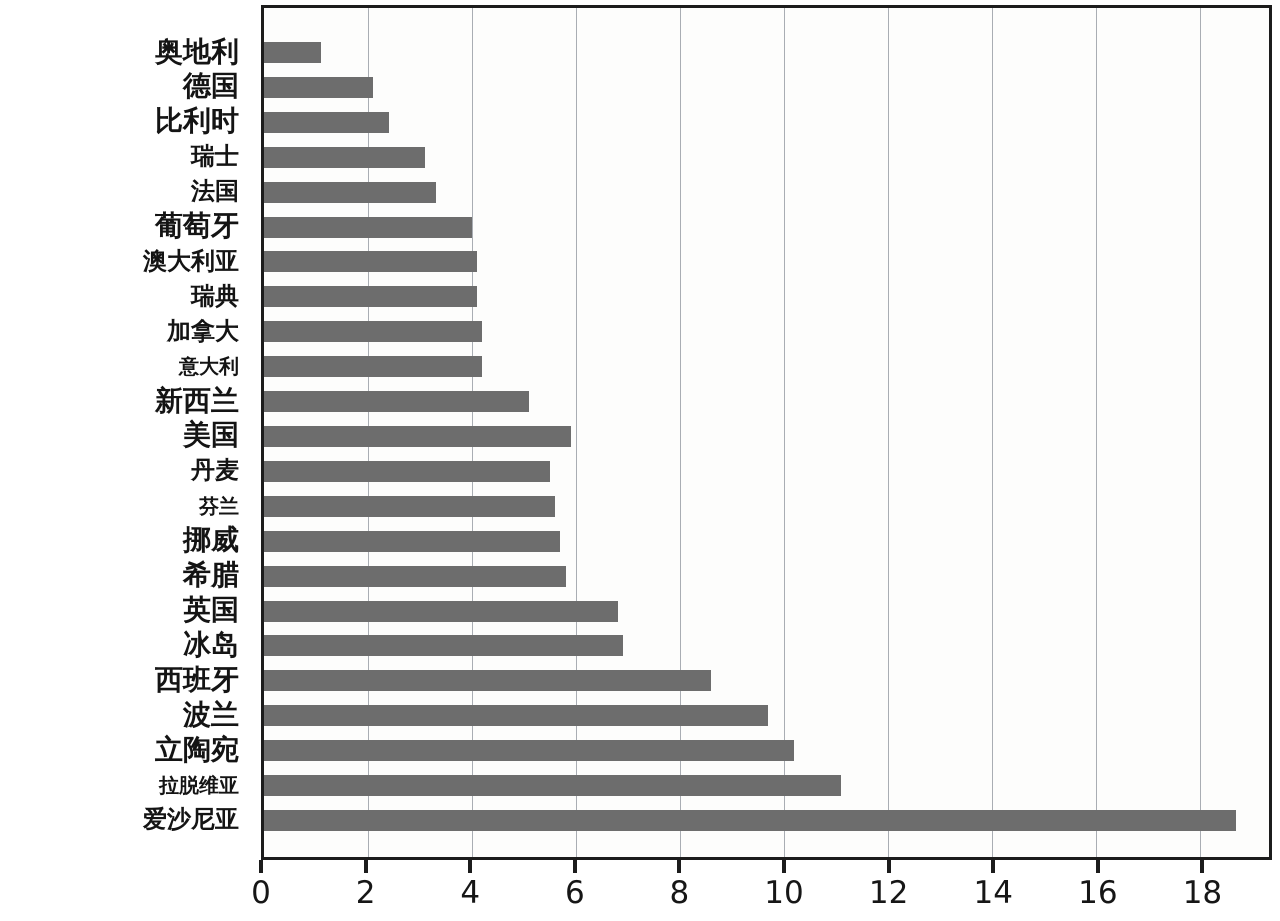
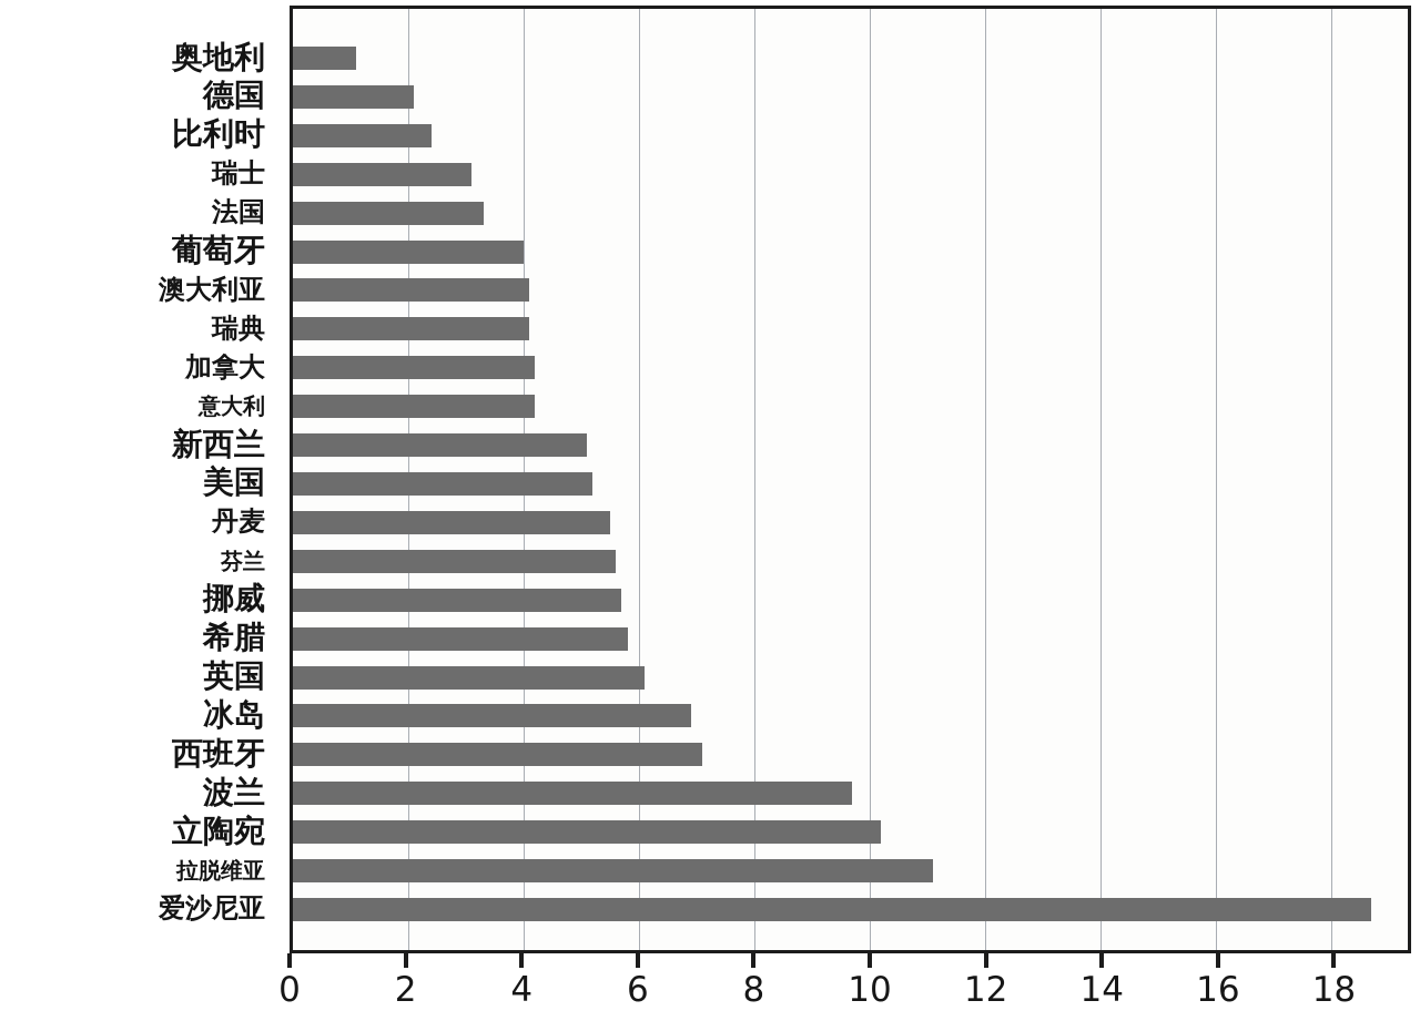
美国: 5.9 -> 5.2
英国: 6.8 -> 6.1
西班牙: 8.6 -> 7.1
